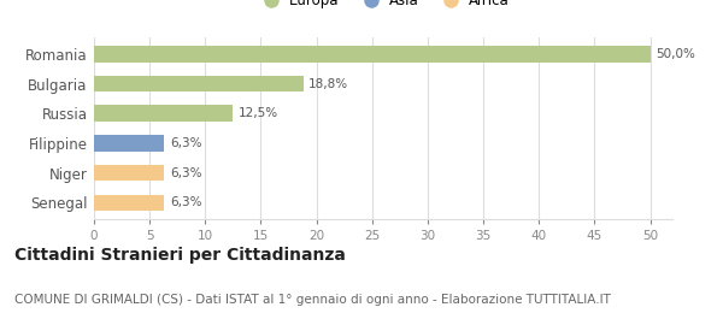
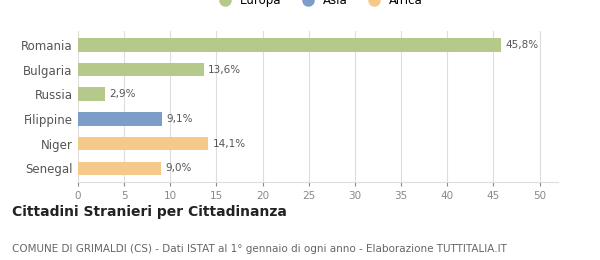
Romania: 50,0% -> 45,8%
Bulgaria: 18,8% -> 13,6%
Russia: 12,5% -> 2,9%
Filippine: 6,3% -> 9,1%
Niger: 6,3% -> 14,1%
Senegal: 6,3% -> 9,0%
